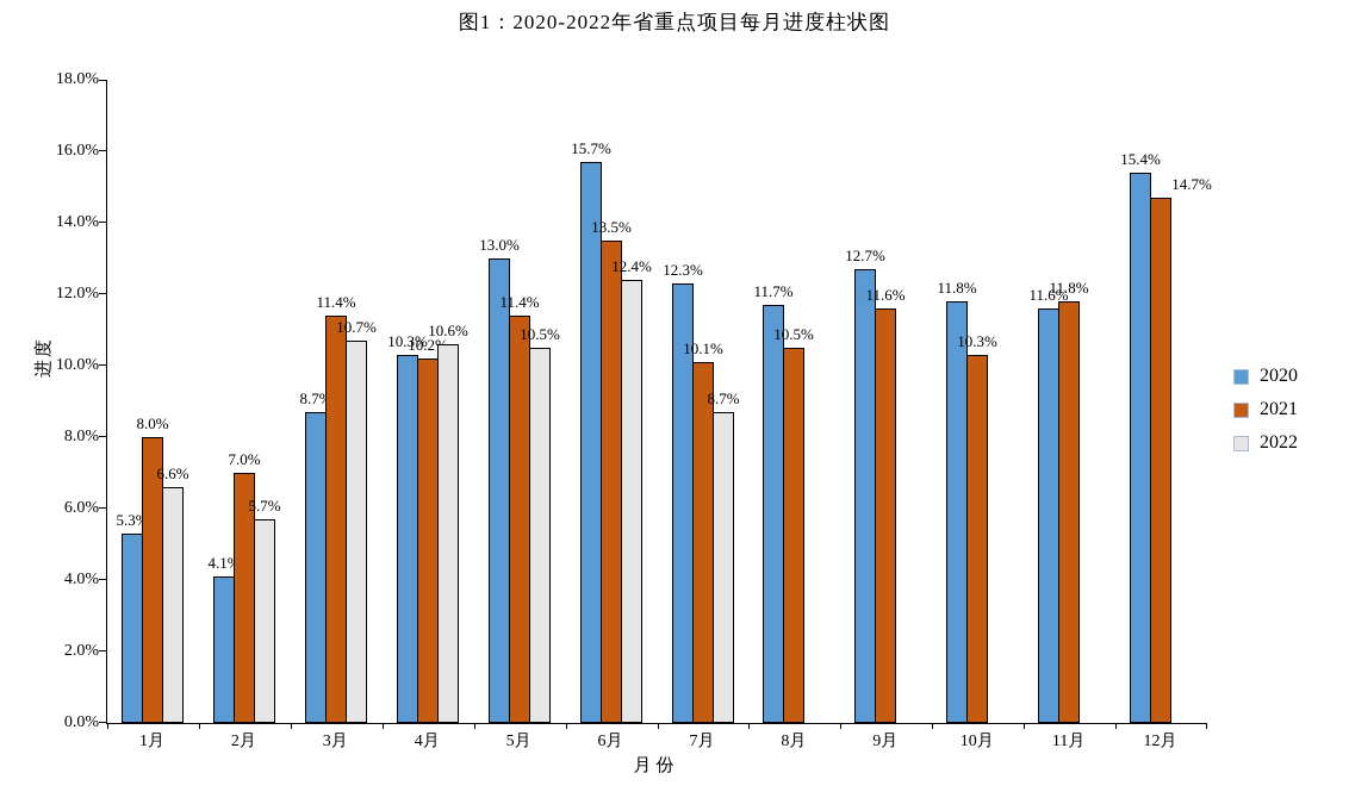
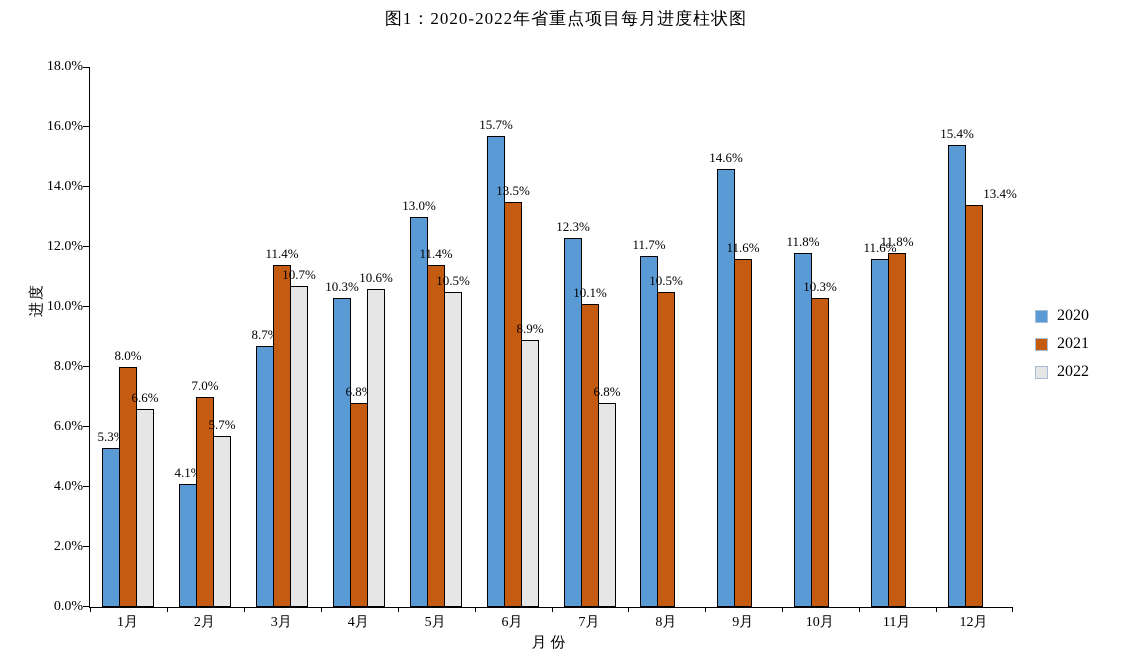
2021/4月: 10.2% -> 6.8%
2022/6月: 12.4% -> 8.9%
2022/7月: 8.7% -> 6.8%
2020/9月: 12.7% -> 14.6%
2021/12月: 14.7% -> 13.4%
